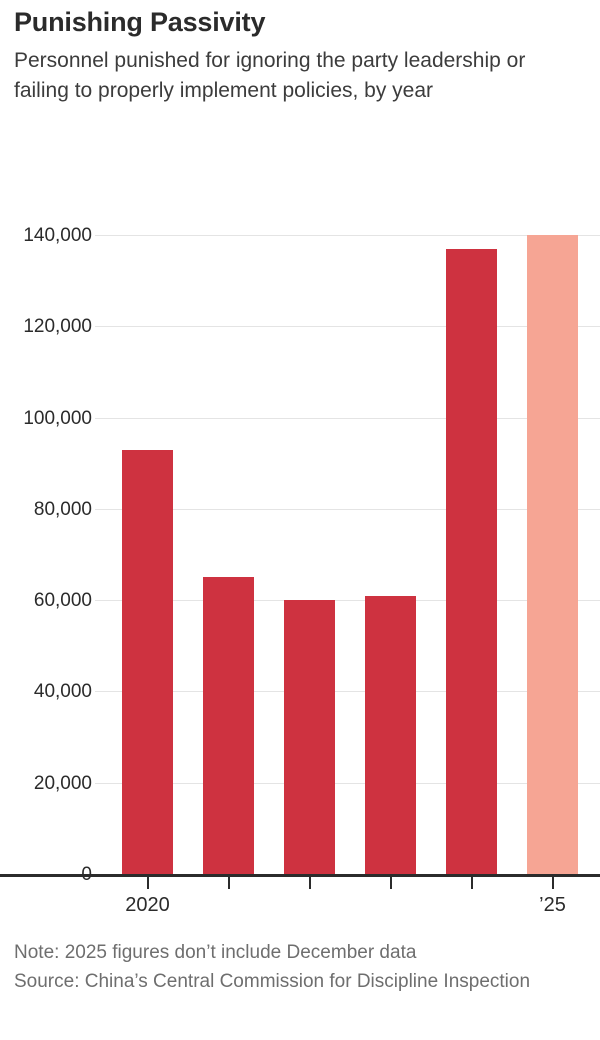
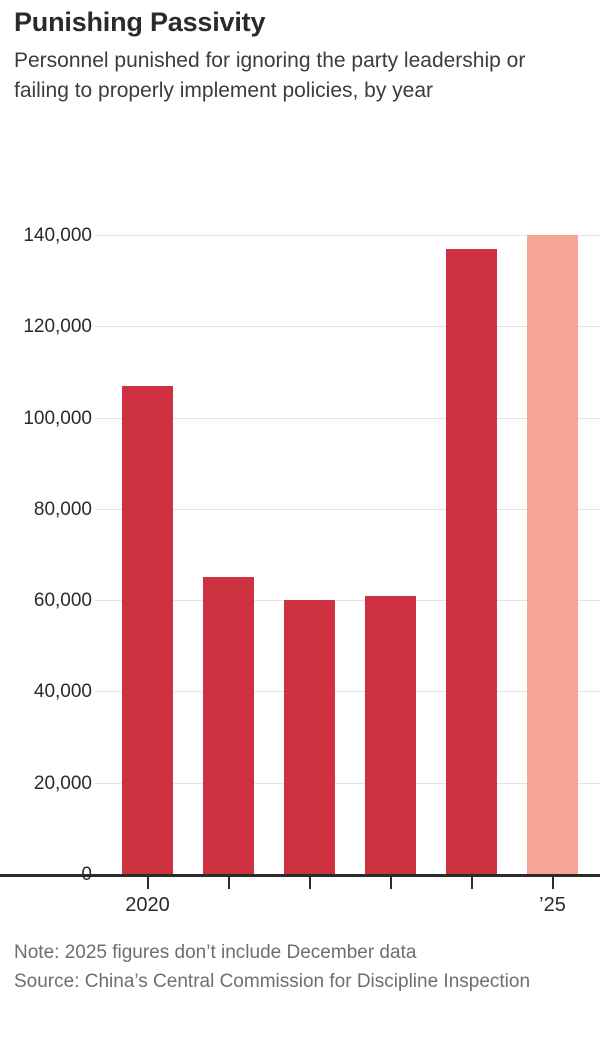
2020: 93000 -> 107000
